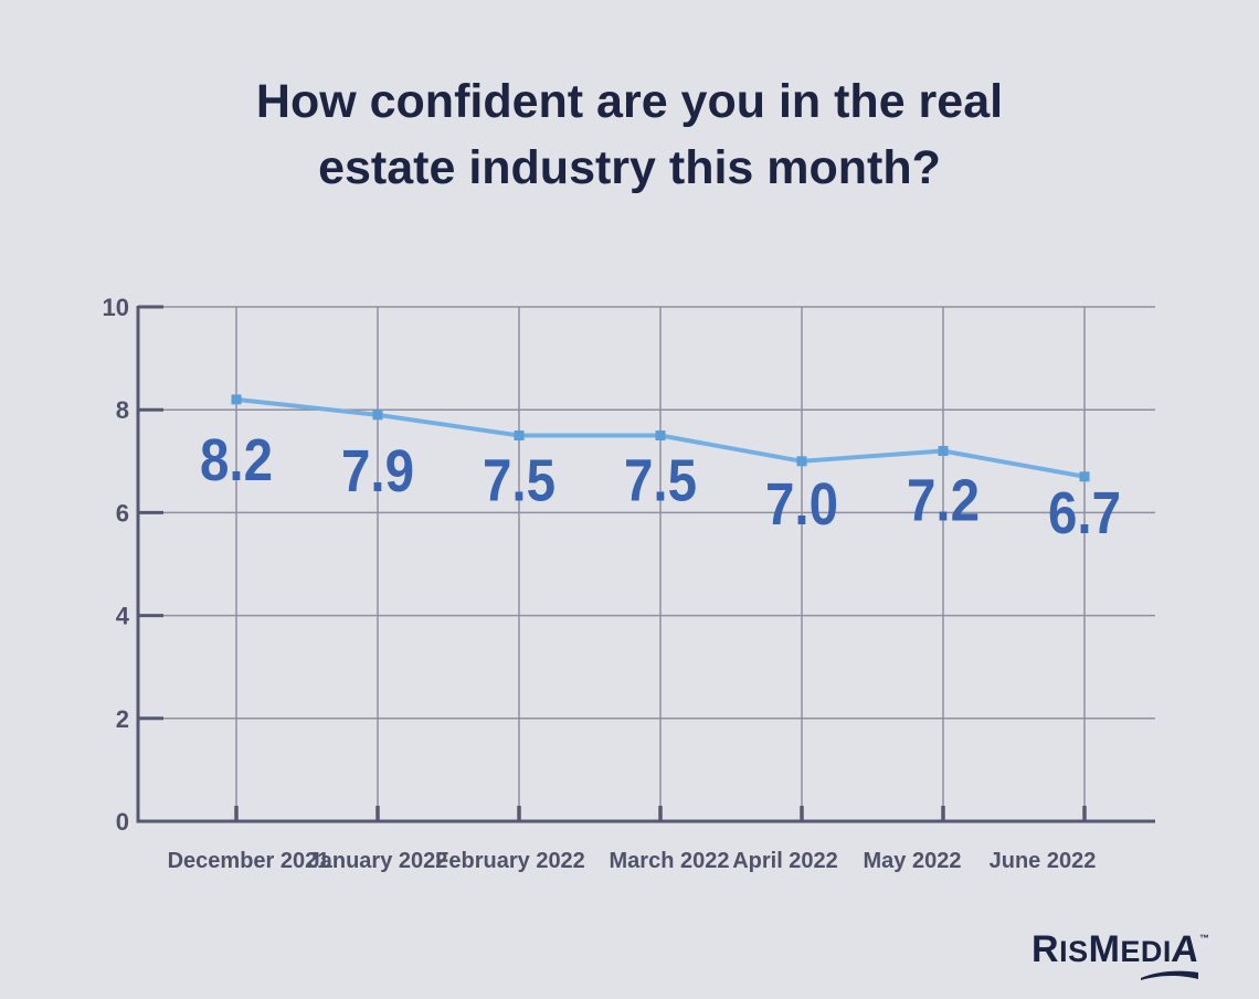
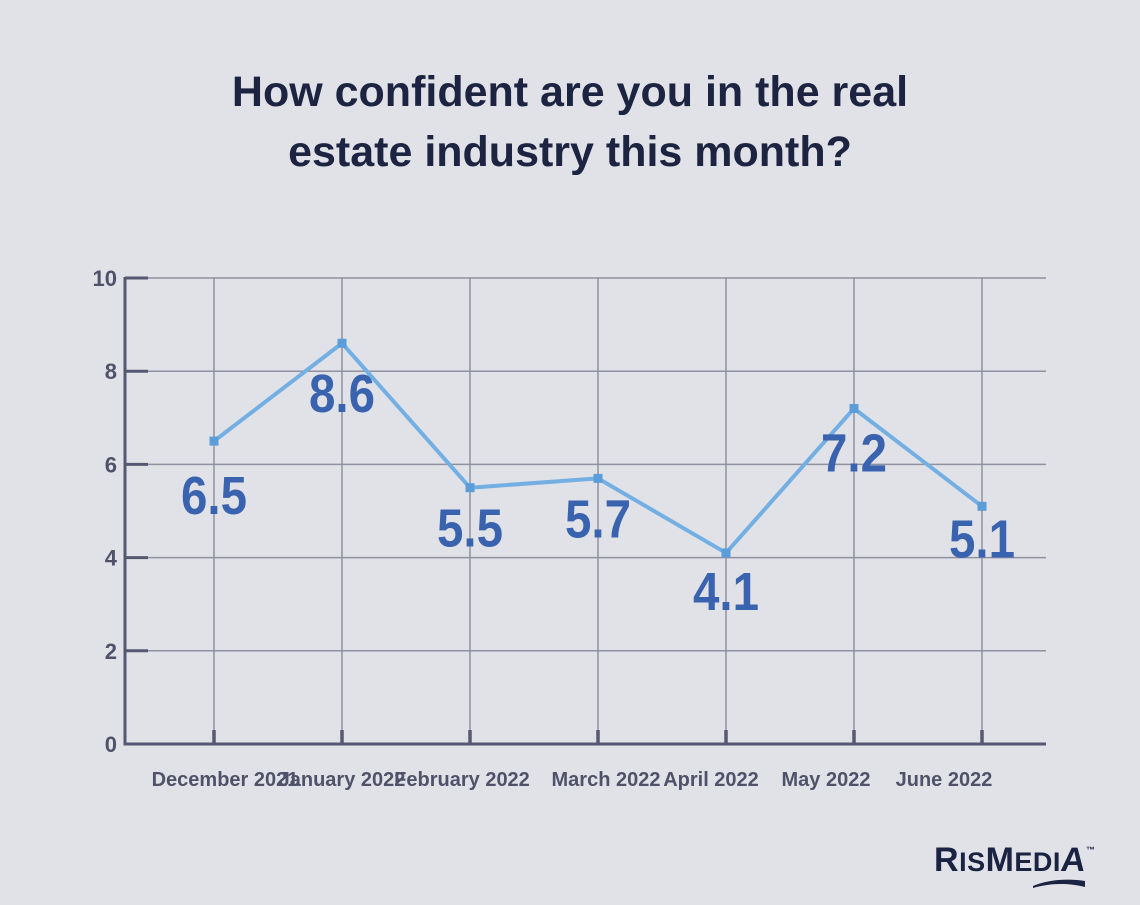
December 2021: 8.2 -> 6.5
January 2022: 7.9 -> 8.6
February 2022: 7.5 -> 5.5
March 2022: 7.5 -> 5.7
April 2022: 7.0 -> 4.1
June 2022: 6.7 -> 5.1
